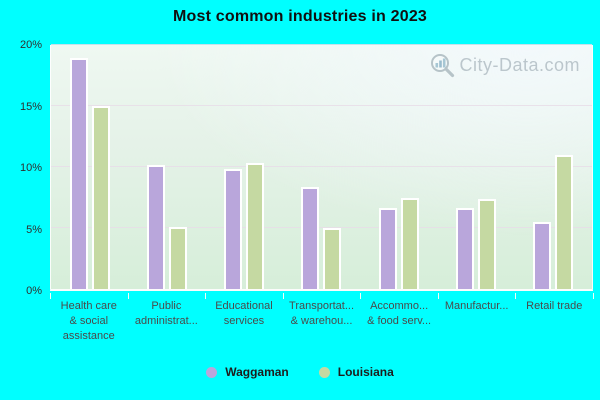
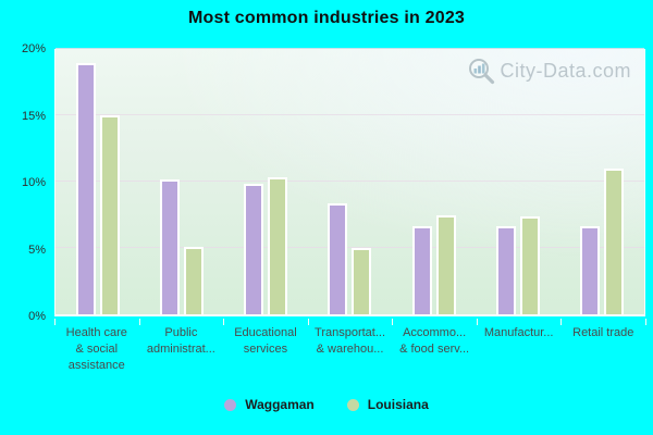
Waggaman/Retail trade: 5.5% -> 6.6%
